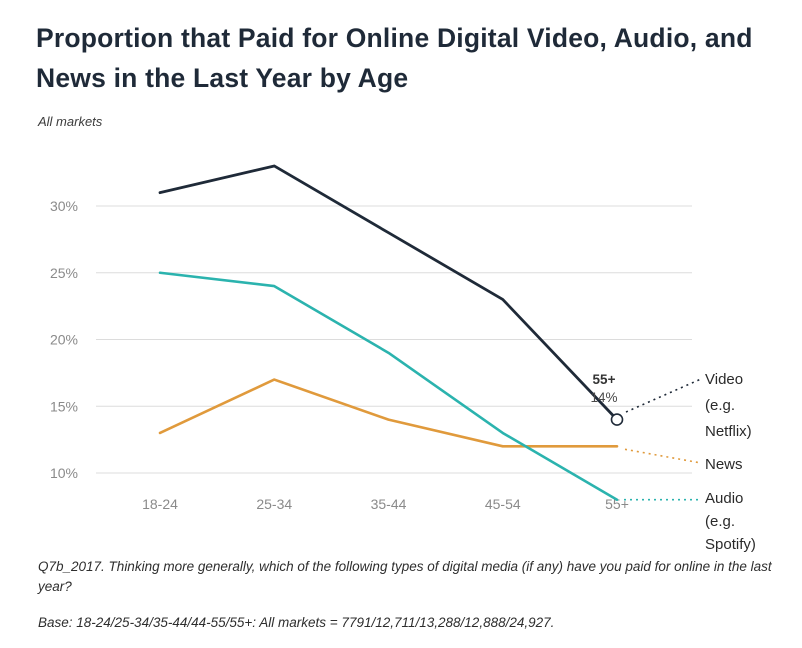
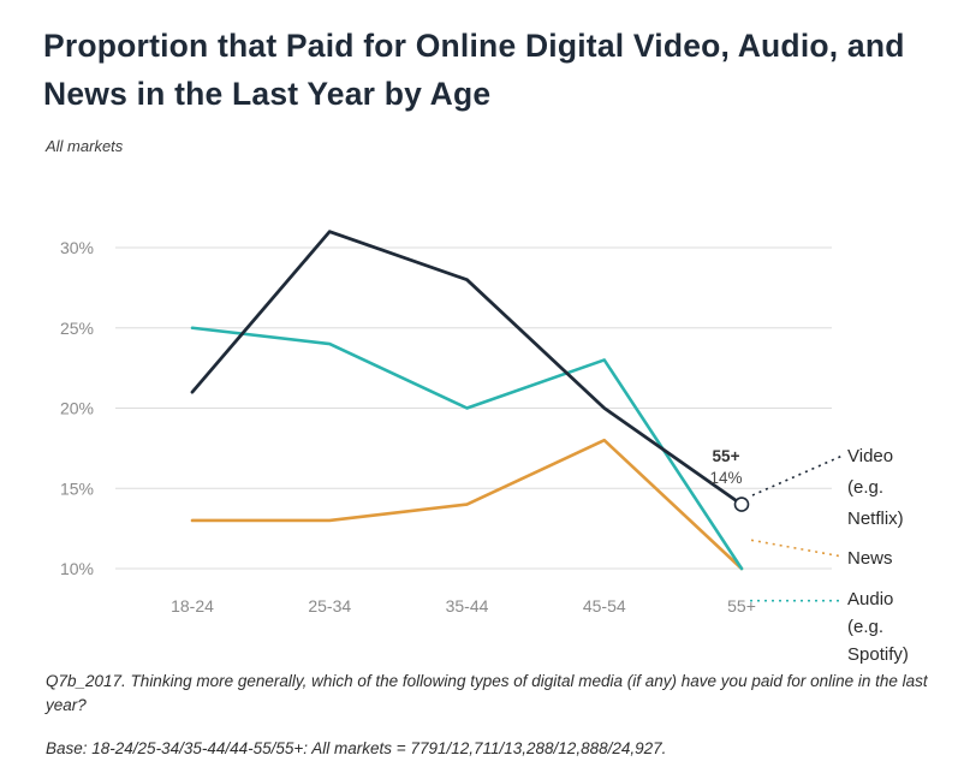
Video (e.g. Netflix)/18-24: 31% -> 21%
Video (e.g. Netflix)/25-34: 33% -> 31%
News/25-34: 17% -> 13%
Audio (e.g. Spotify)/35-44: 19% -> 20%
Video (e.g. Netflix)/45-54: 23% -> 20%
Audio (e.g. Spotify)/45-54: 13% -> 23%
News/45-54: 12% -> 18%
Audio (e.g. Spotify)/55+: 8% -> 10%
News/55+: 12% -> 10%
